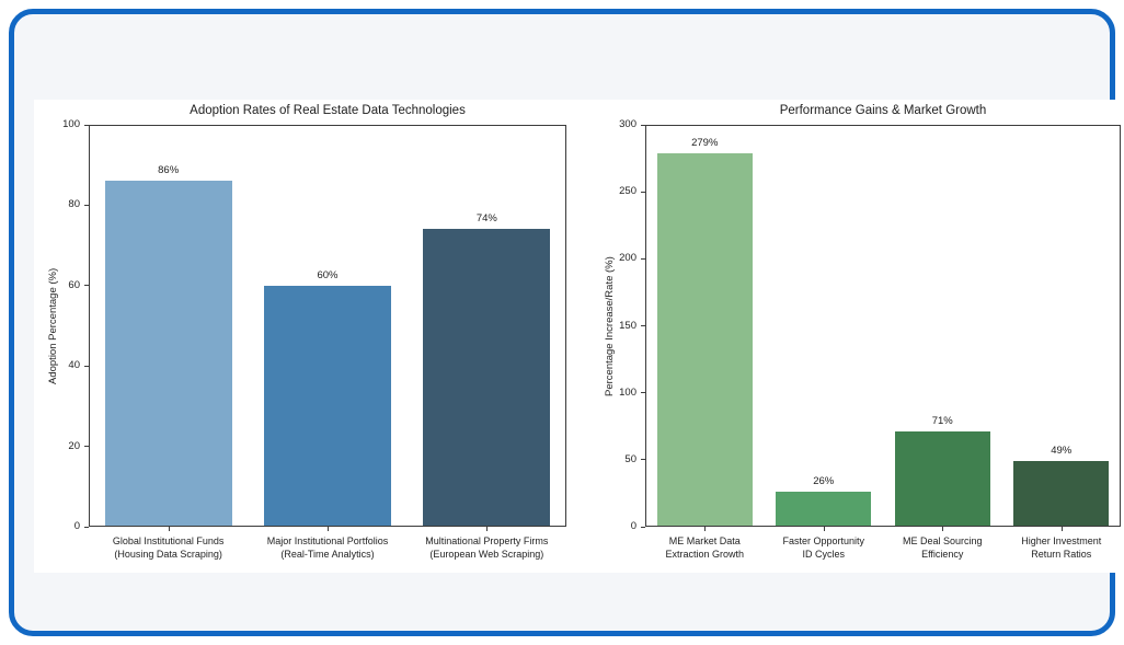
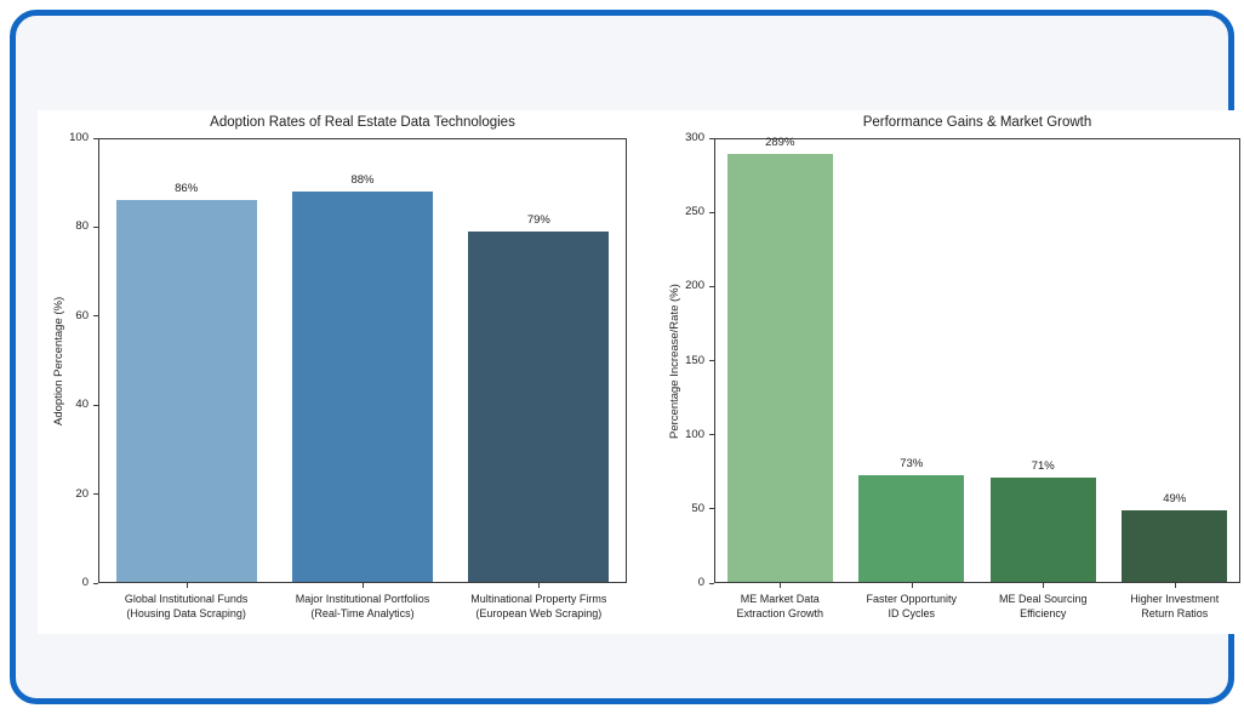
Adoption Rates of Real Estate Data Technologies/Major Institutional Portfolios (Real-Time Analytics): 60% -> 88%
Adoption Rates of Real Estate Data Technologies/Multinational Property Firms (European Web Scraping): 74% -> 79%
Performance Gains & Market Growth/ME Market Data Extraction Growth: 279% -> 289%
Performance Gains & Market Growth/Faster Opportunity ID Cycles: 26% -> 73%
